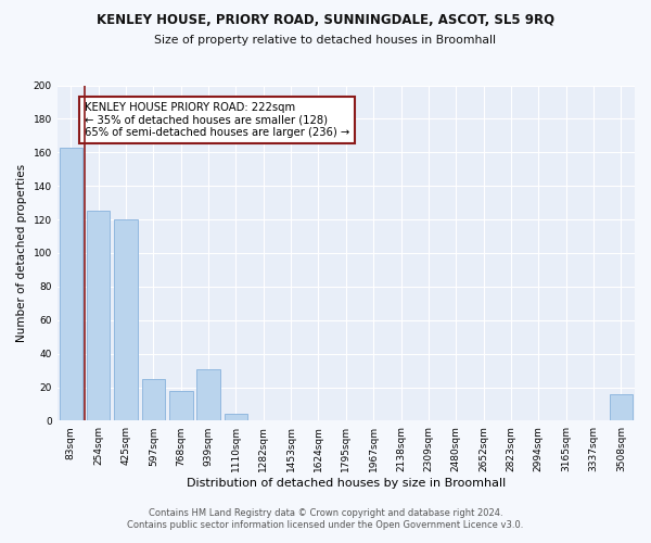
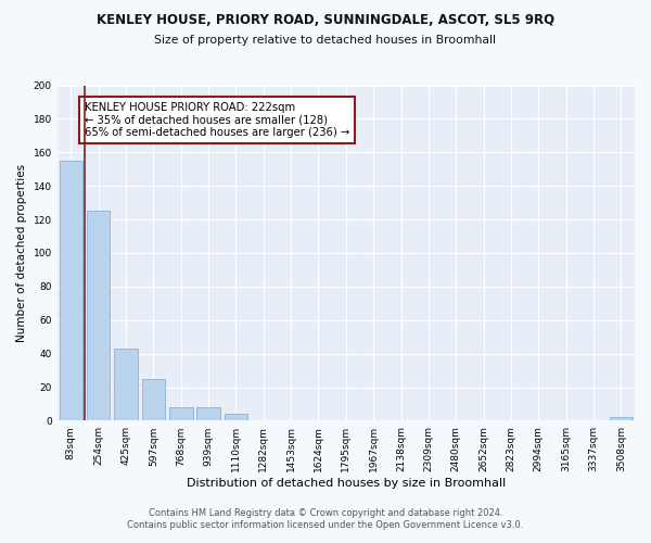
83sqm: 163 -> 155
425sqm: 120 -> 43
768sqm: 18 -> 8
939sqm: 31 -> 8
3508sqm: 16 -> 2
